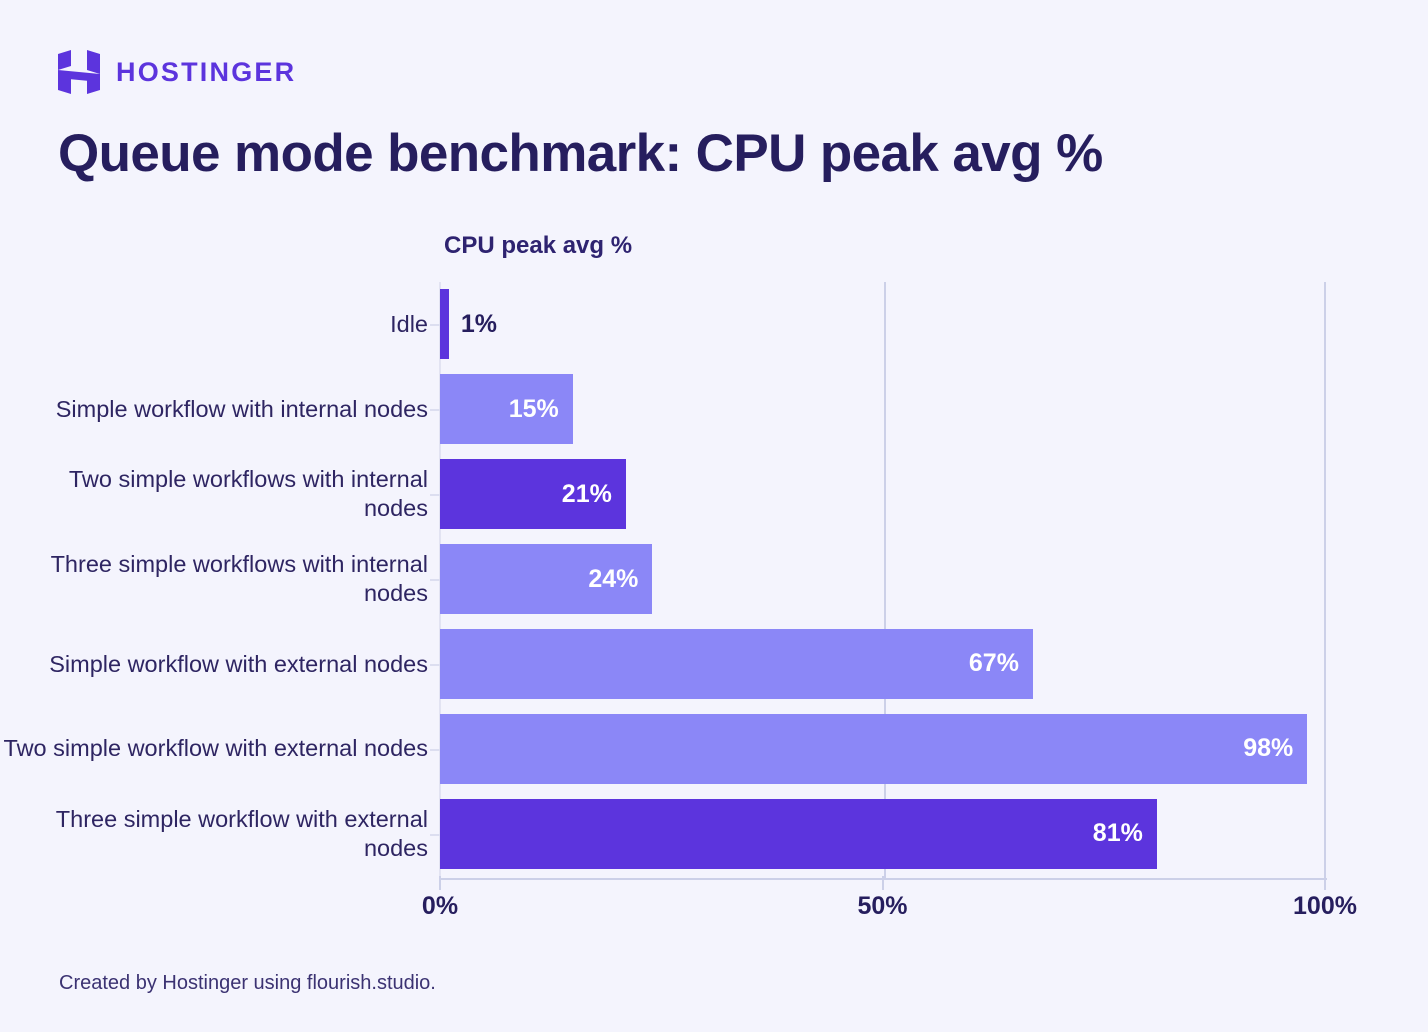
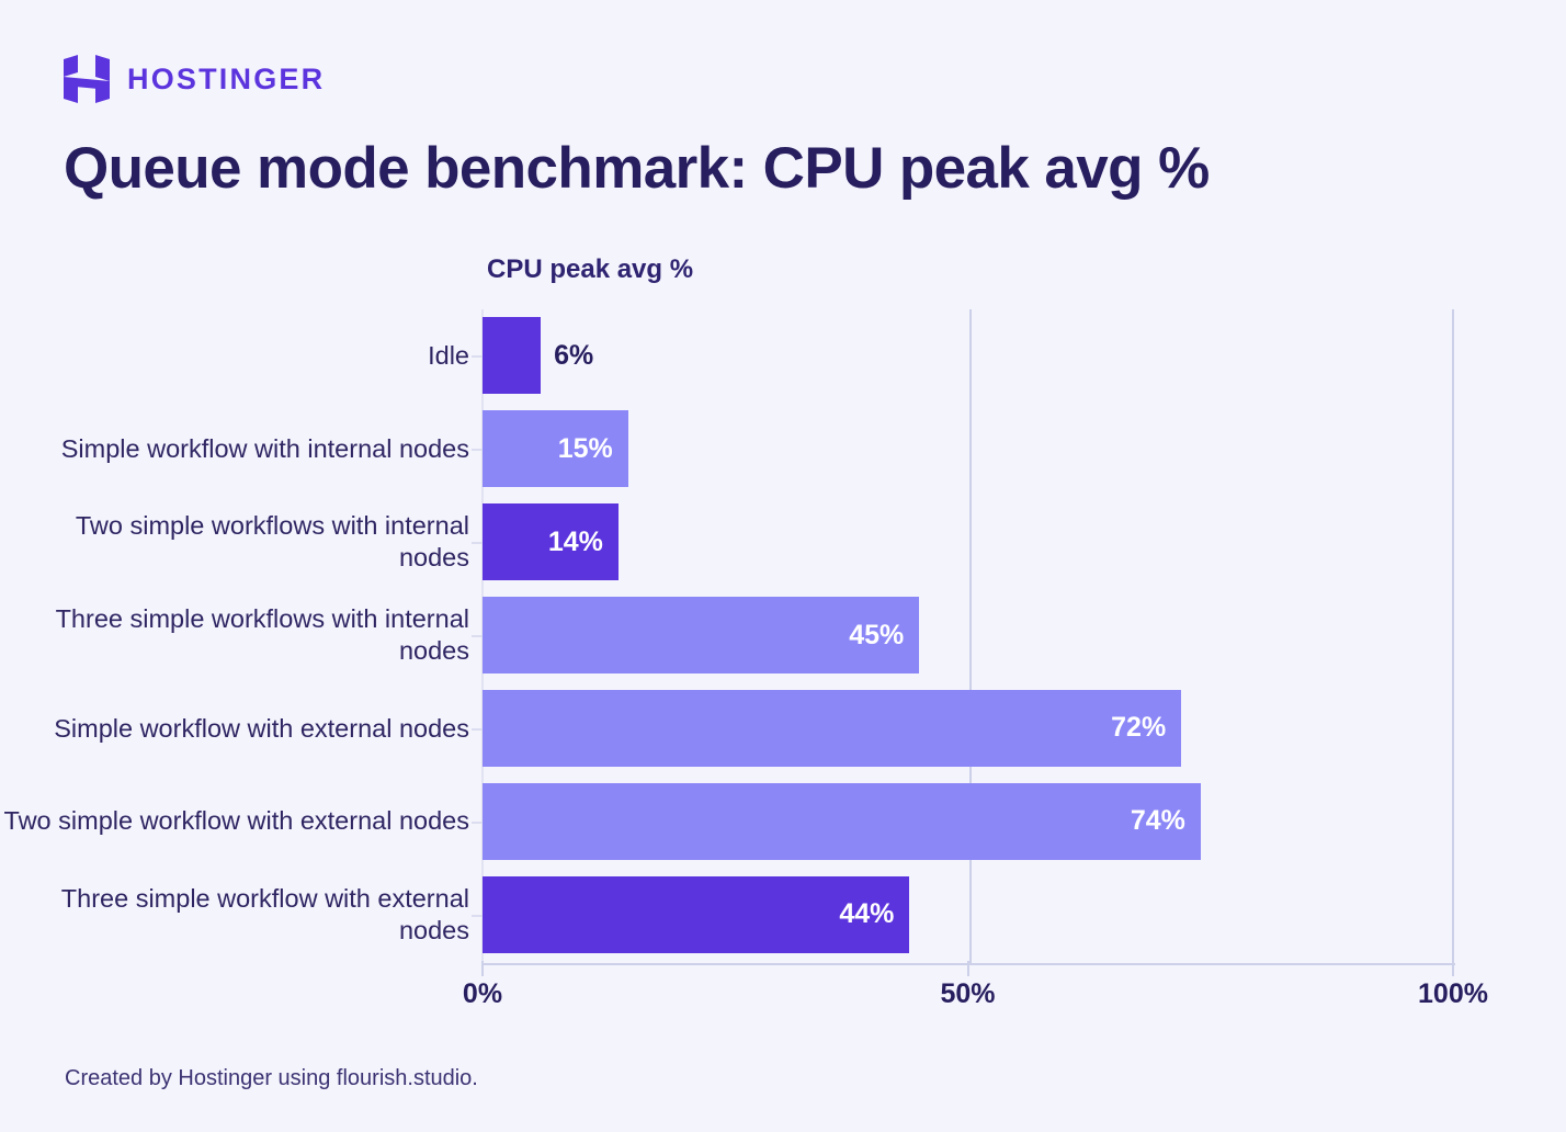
Idle: 1% -> 6%
Two simple workflows with internal nodes: 21% -> 14%
Three simple workflows with internal nodes: 24% -> 45%
Simple workflow with external nodes: 67% -> 72%
Two simple workflow with external nodes: 98% -> 74%
Three simple workflow with external nodes: 81% -> 44%
